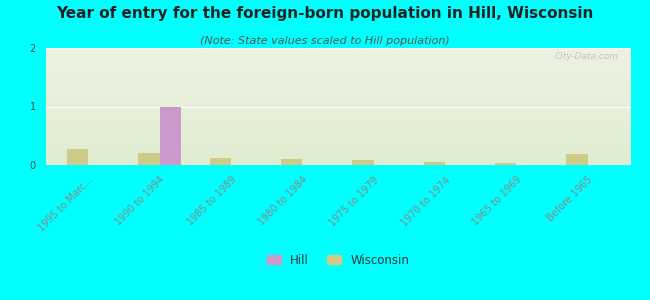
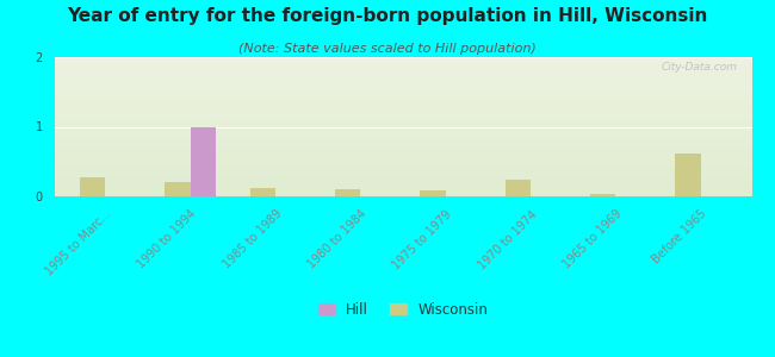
Wisconsin/1970 to 1974: 0.05 -> 0.24
Wisconsin/Before 1965: 0.18 -> 0.62
